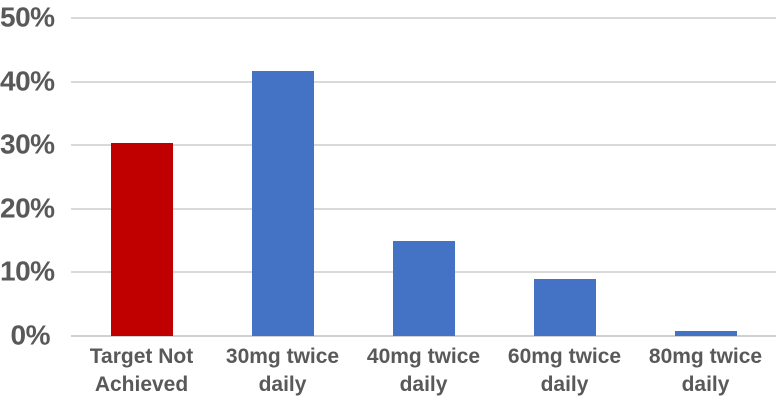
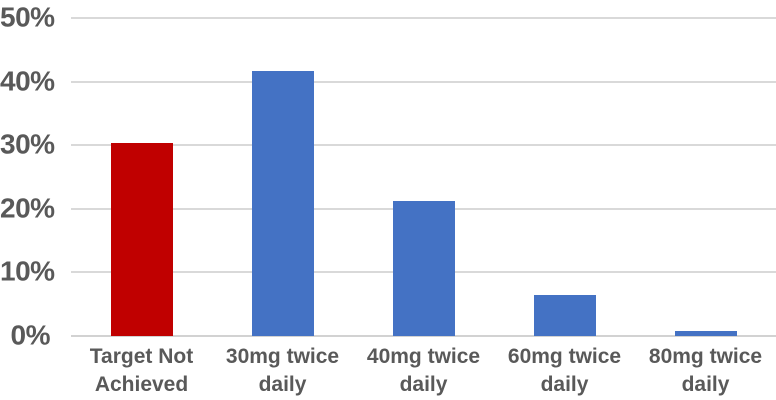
40mg twice daily: 15% -> 21%
60mg twice daily: 9% -> 6%
